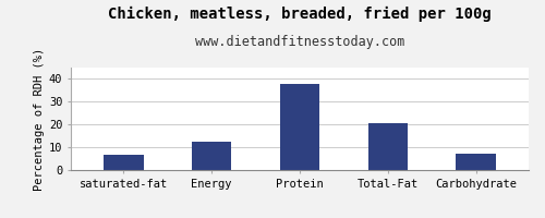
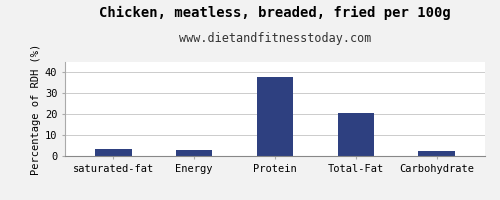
saturated-fat: 6.5 -> 3.5
Energy: 12.5 -> 3.0
Carbohydrate: 7.0 -> 2.5
